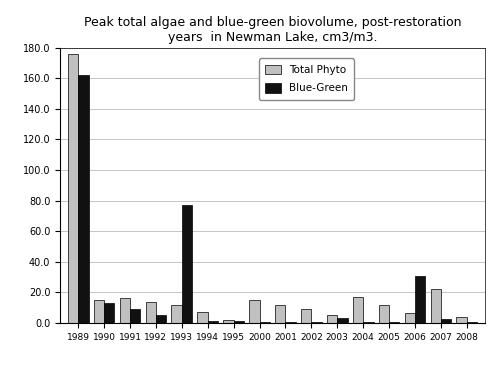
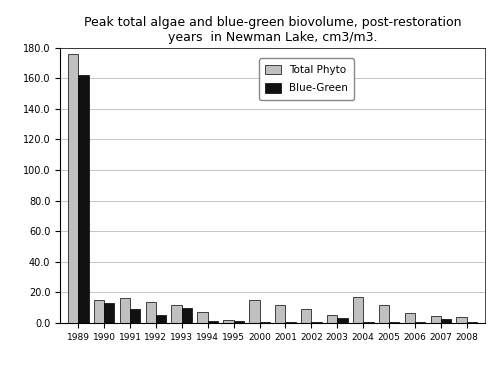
Blue-Green/1993: 77 -> 10
Blue-Green/2006: 31 -> 0
Total Phyto/2007: 22 -> 4
